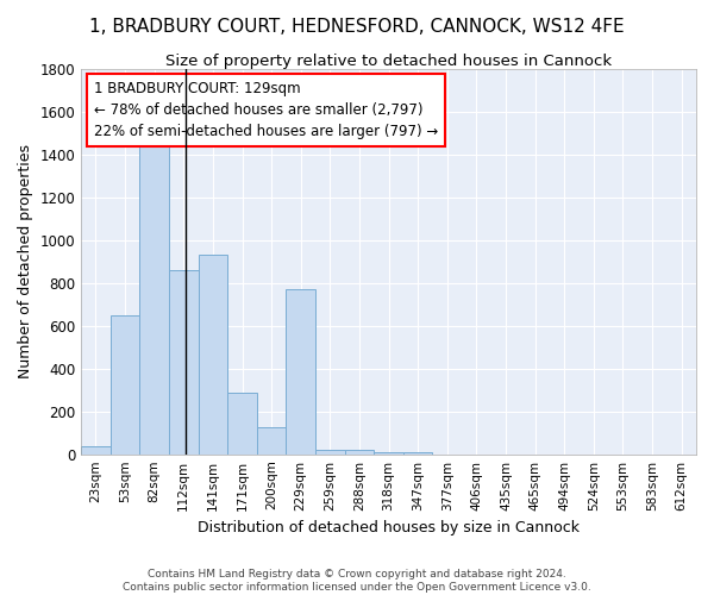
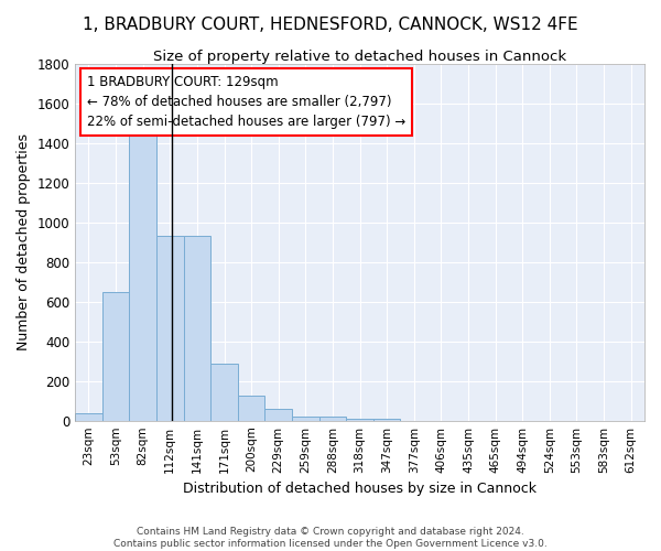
112sqm: 860 -> 940
229sqm: 770 -> 60
